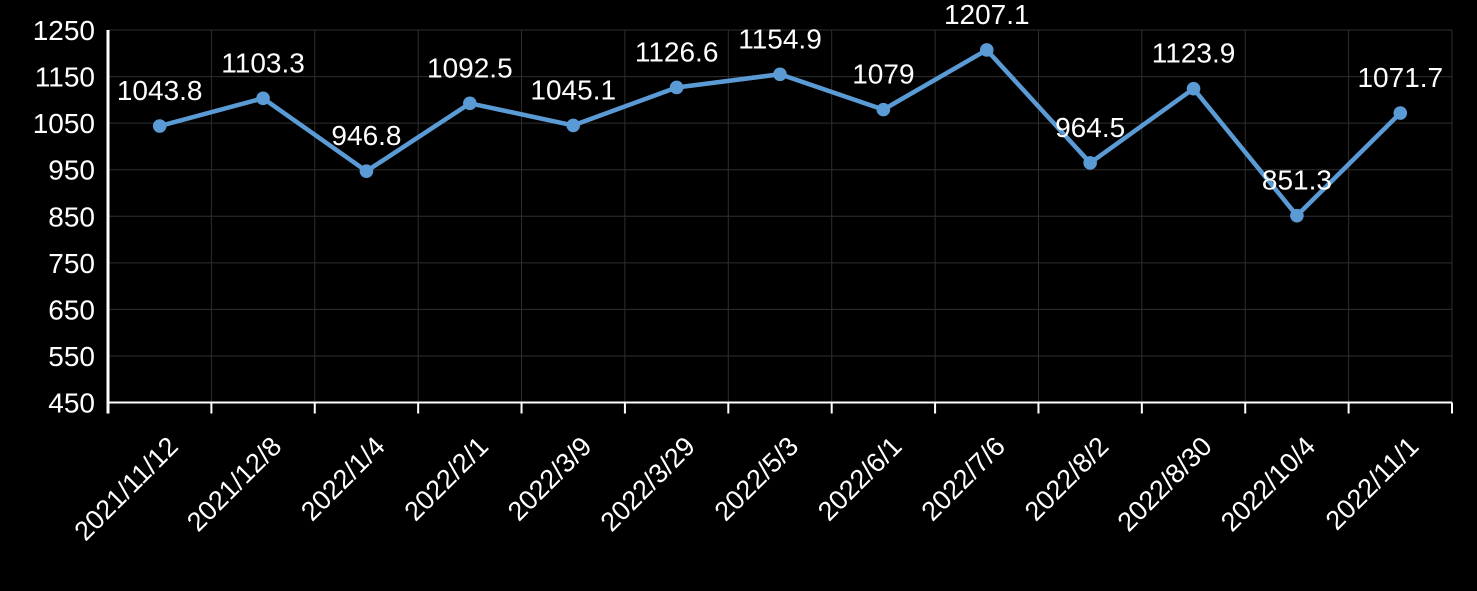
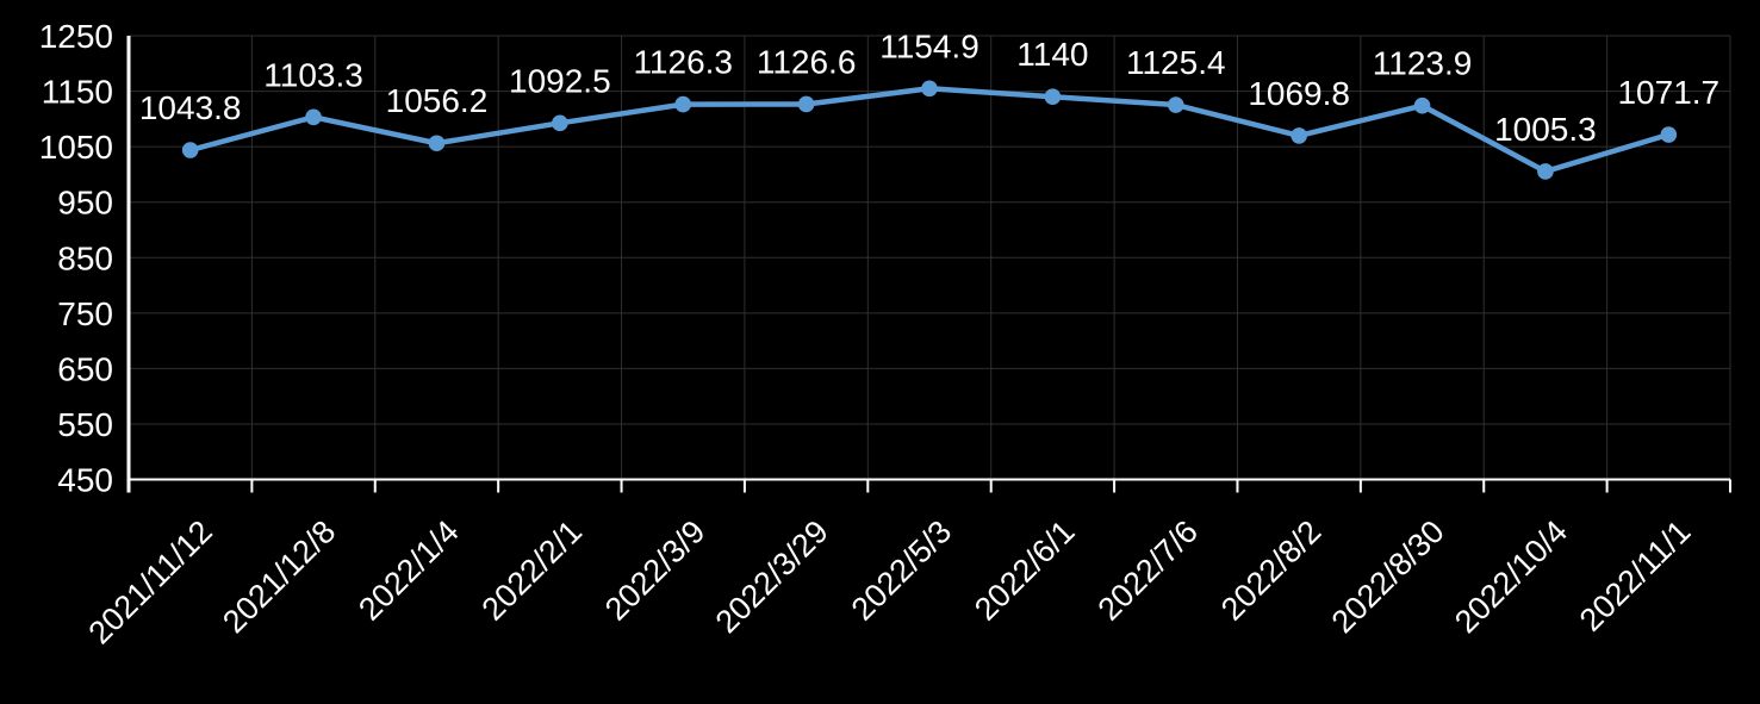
2022/1/4: 946.8 -> 1056.2
2022/3/9: 1045.1 -> 1126.3
2022/6/1: 1079 -> 1140
2022/7/6: 1207.1 -> 1125.4
2022/8/2: 964.5 -> 1069.8
2022/10/4: 851.3 -> 1005.3
